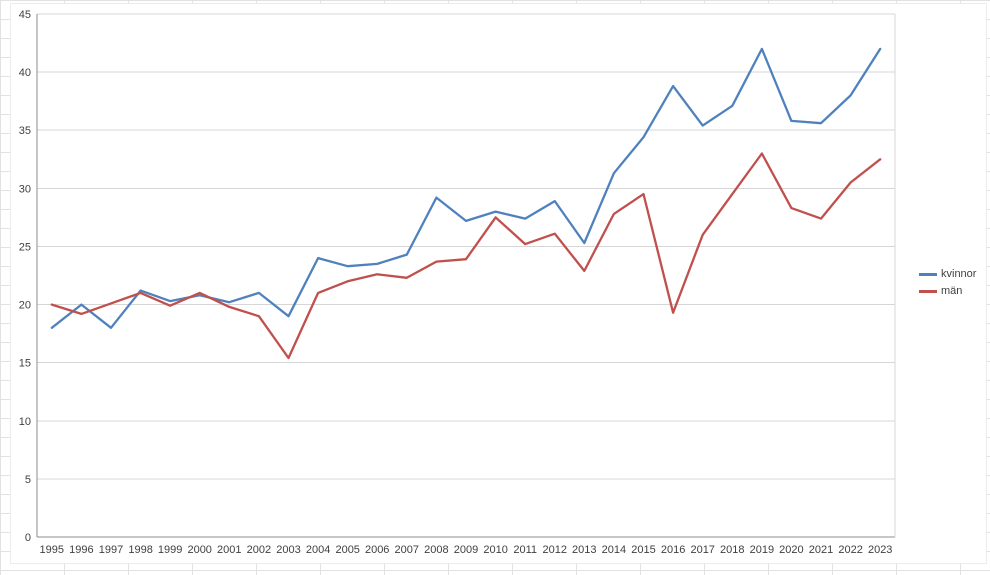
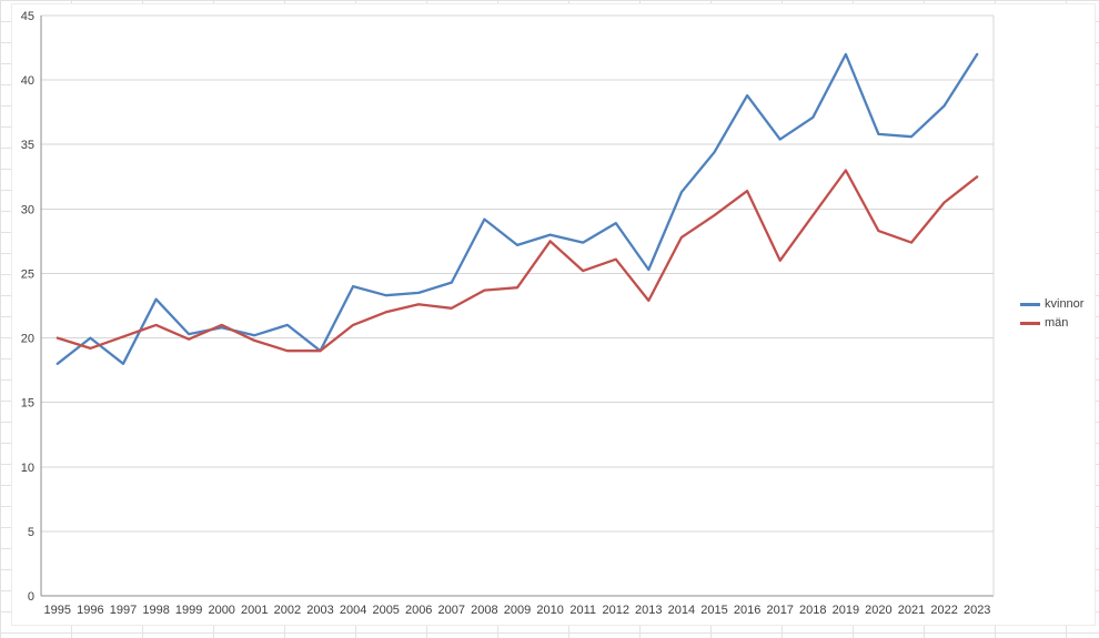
kvinnor/1998: 21.2 -> 23.0
män/2003: 15.4 -> 19.0
män/2016: 19.3 -> 31.4
